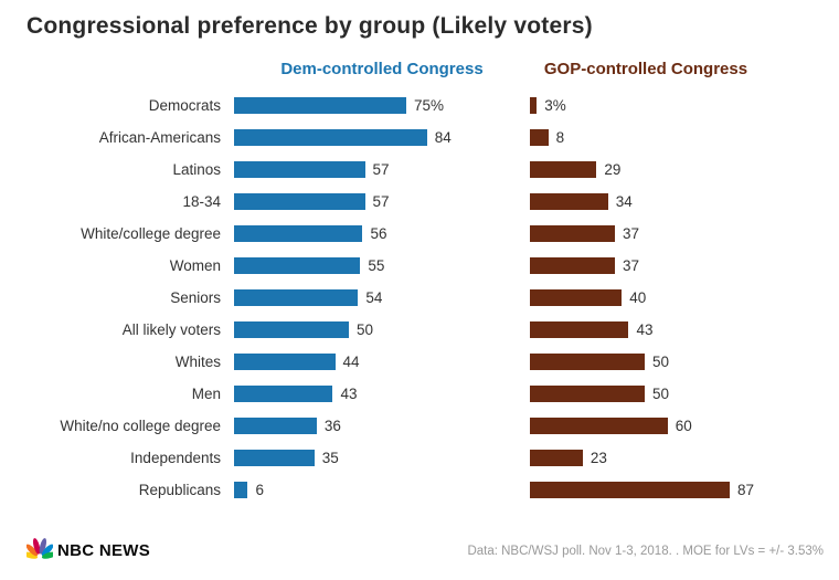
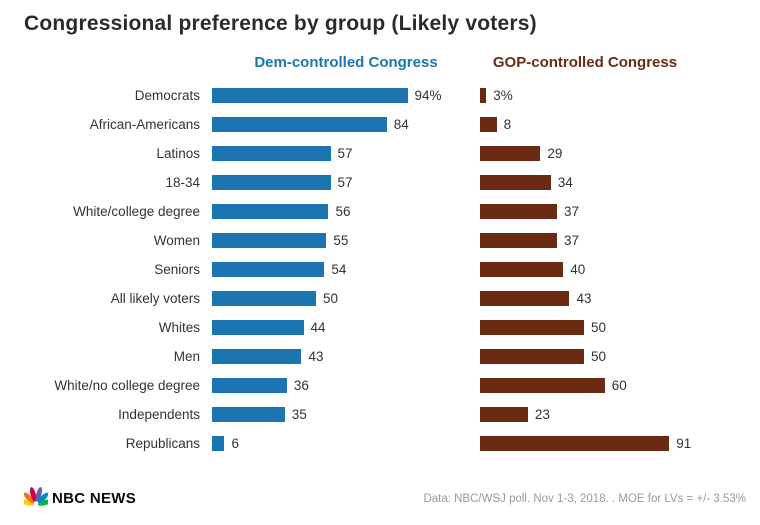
Dem-controlled Congress/Democrats: 75% -> 94%
GOP-controlled Congress/Republicans: 87 -> 91
